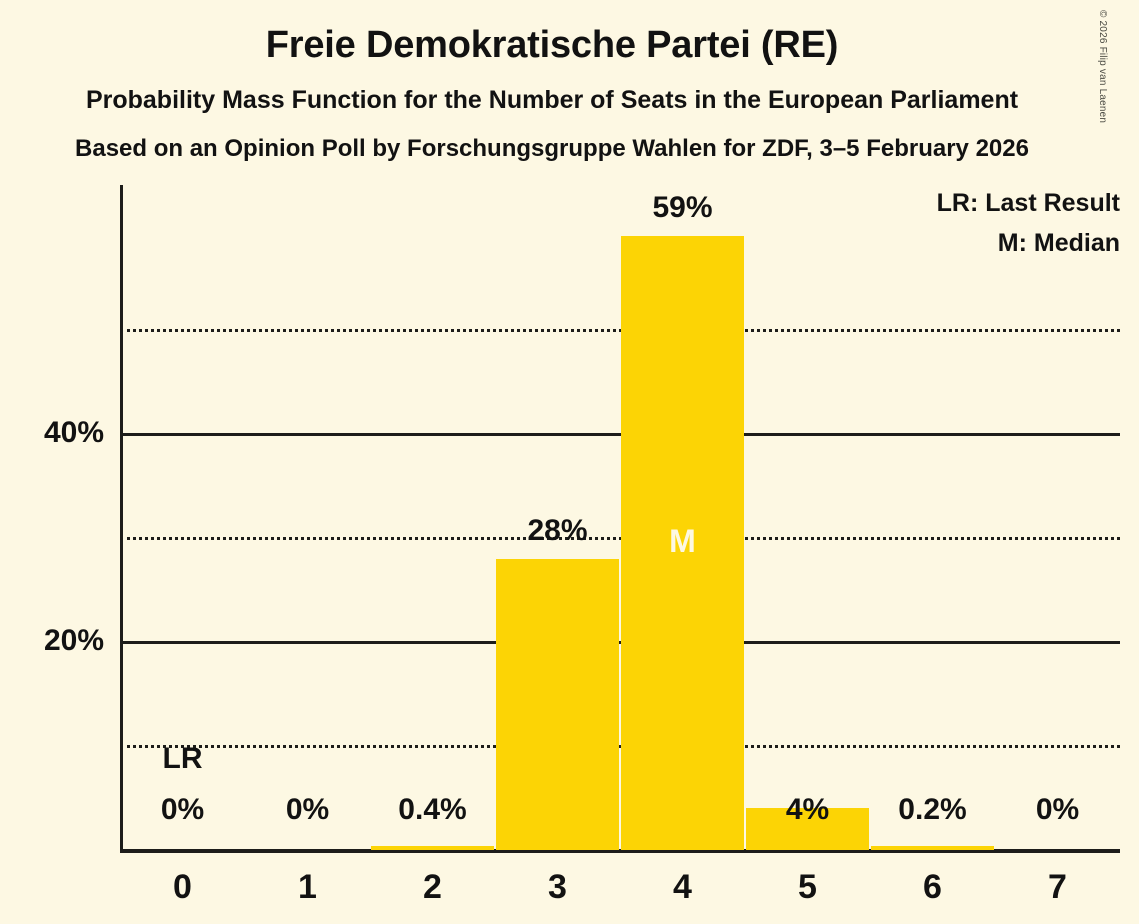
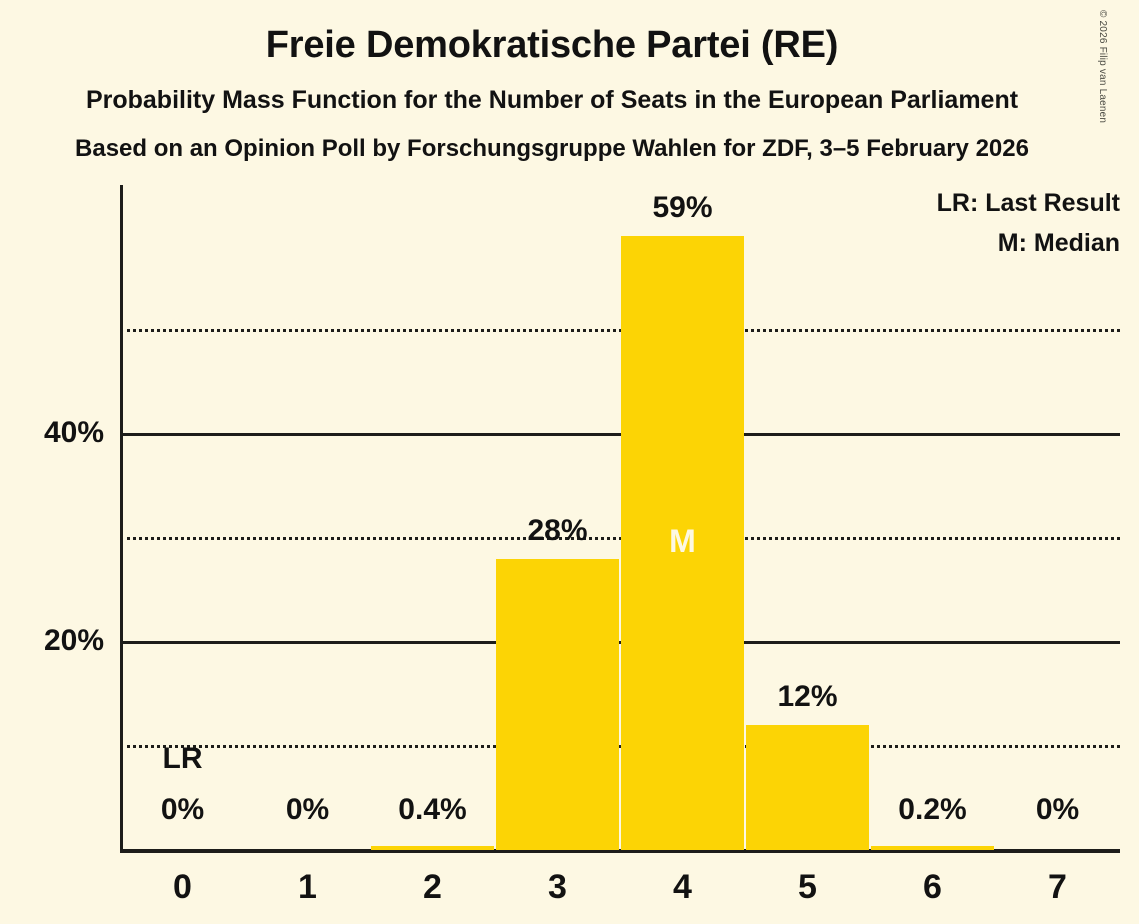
5: 4% -> 12%
